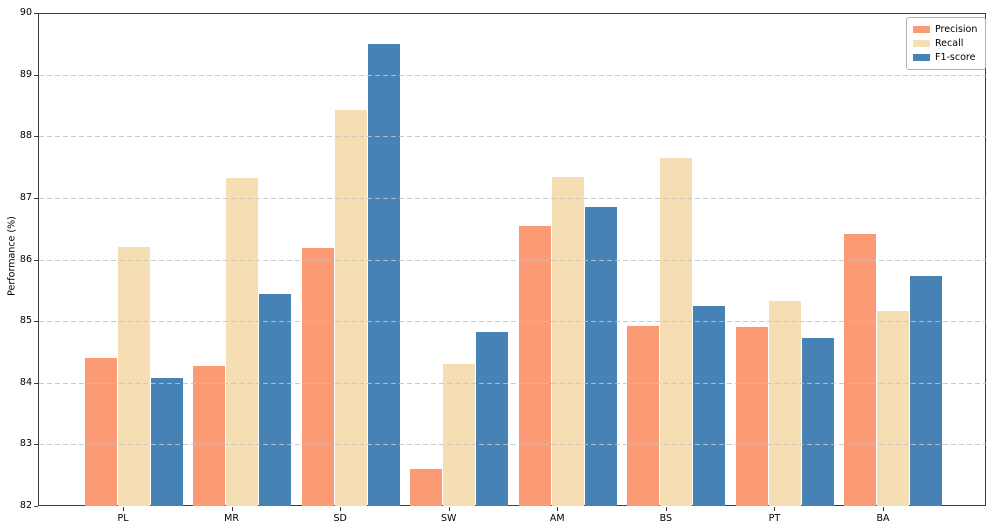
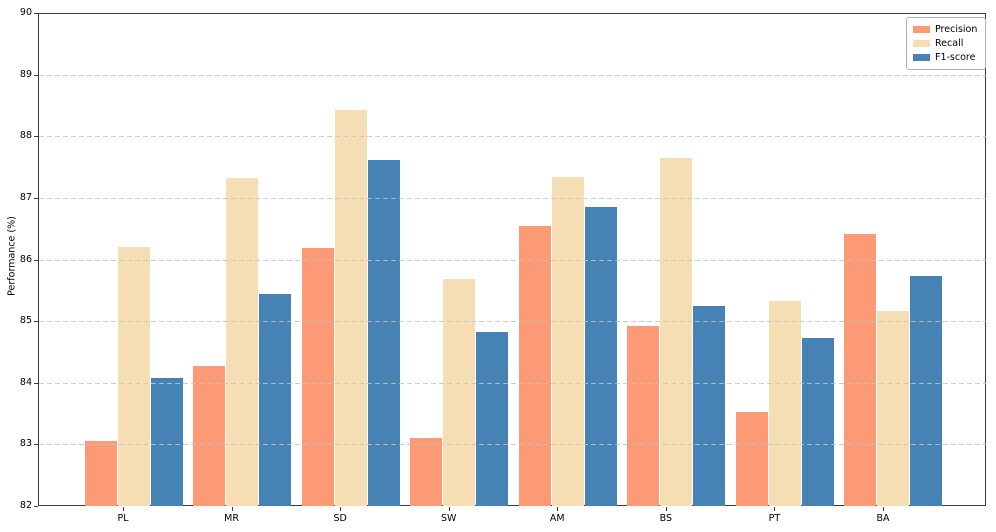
Precision/PL: 84.4 -> 83.0
F1-score/SD: 89.5 -> 87.6
Precision/SW: 82.6 -> 83.1
Recall/SW: 84.3 -> 85.7
Precision/PT: 84.9 -> 83.5
